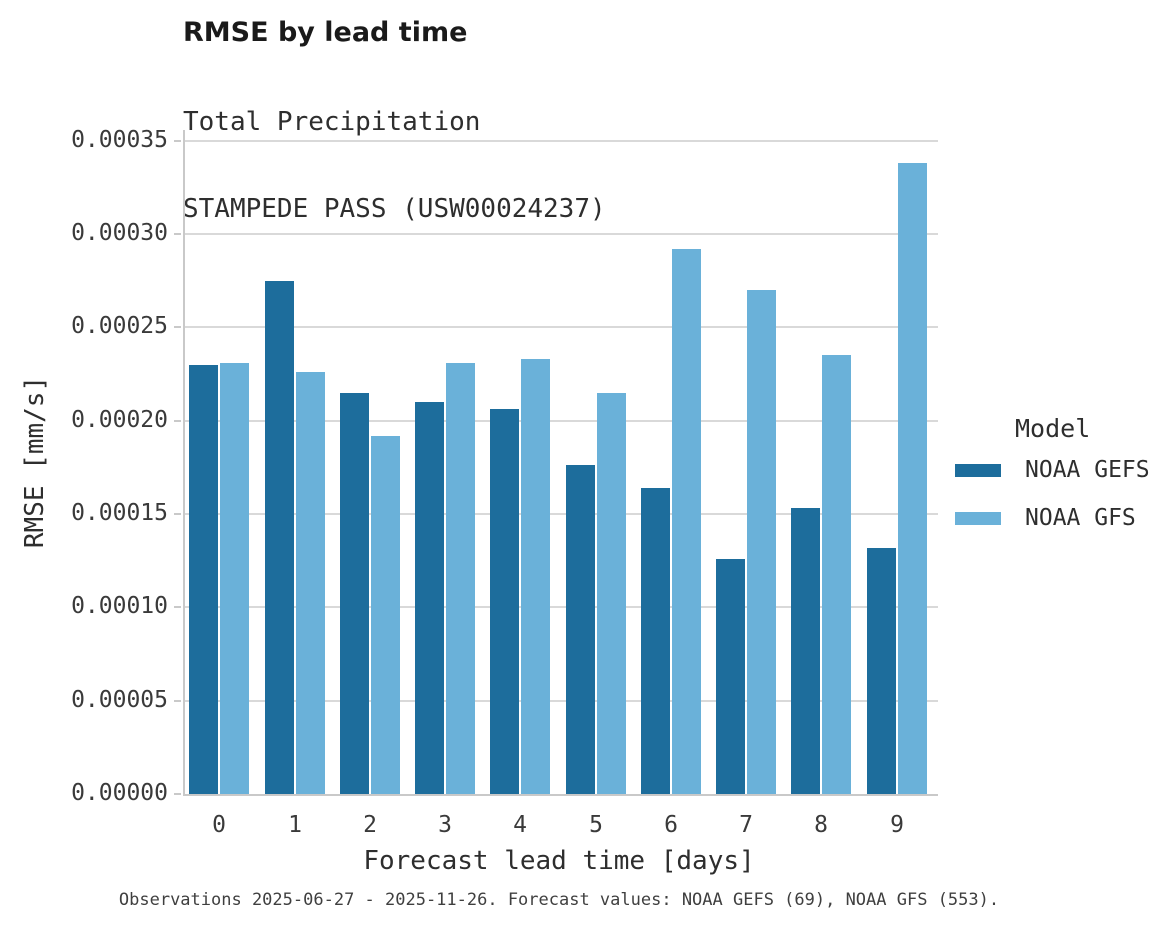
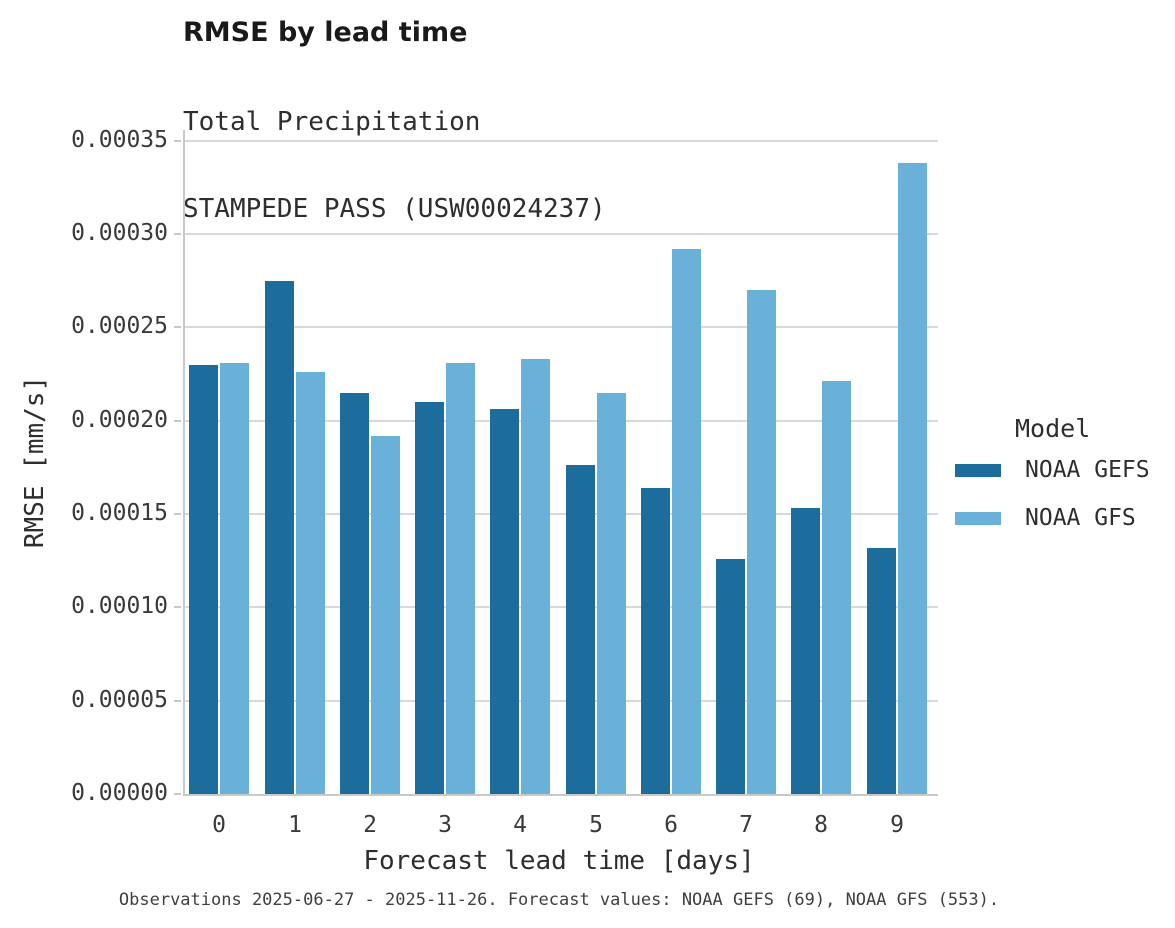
NOAA GFS/8: 0.000235 -> 0.000221
